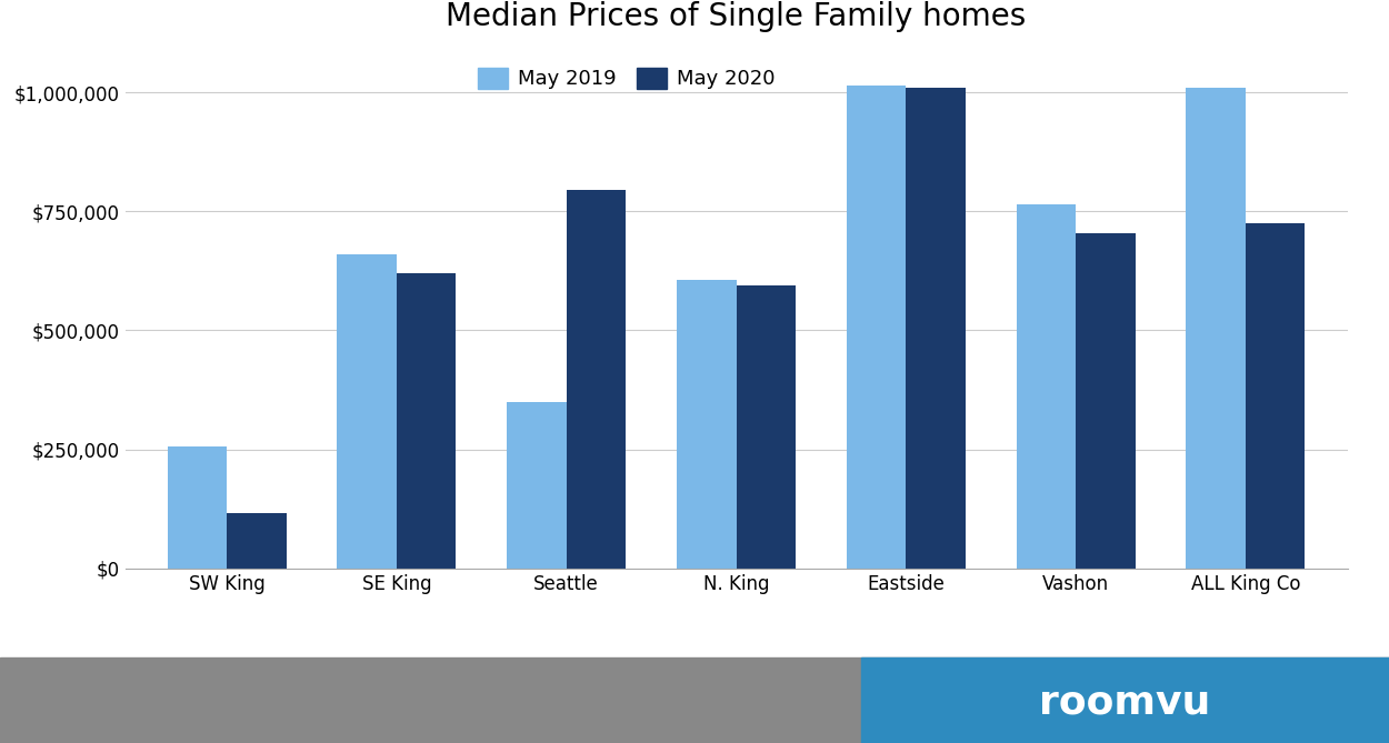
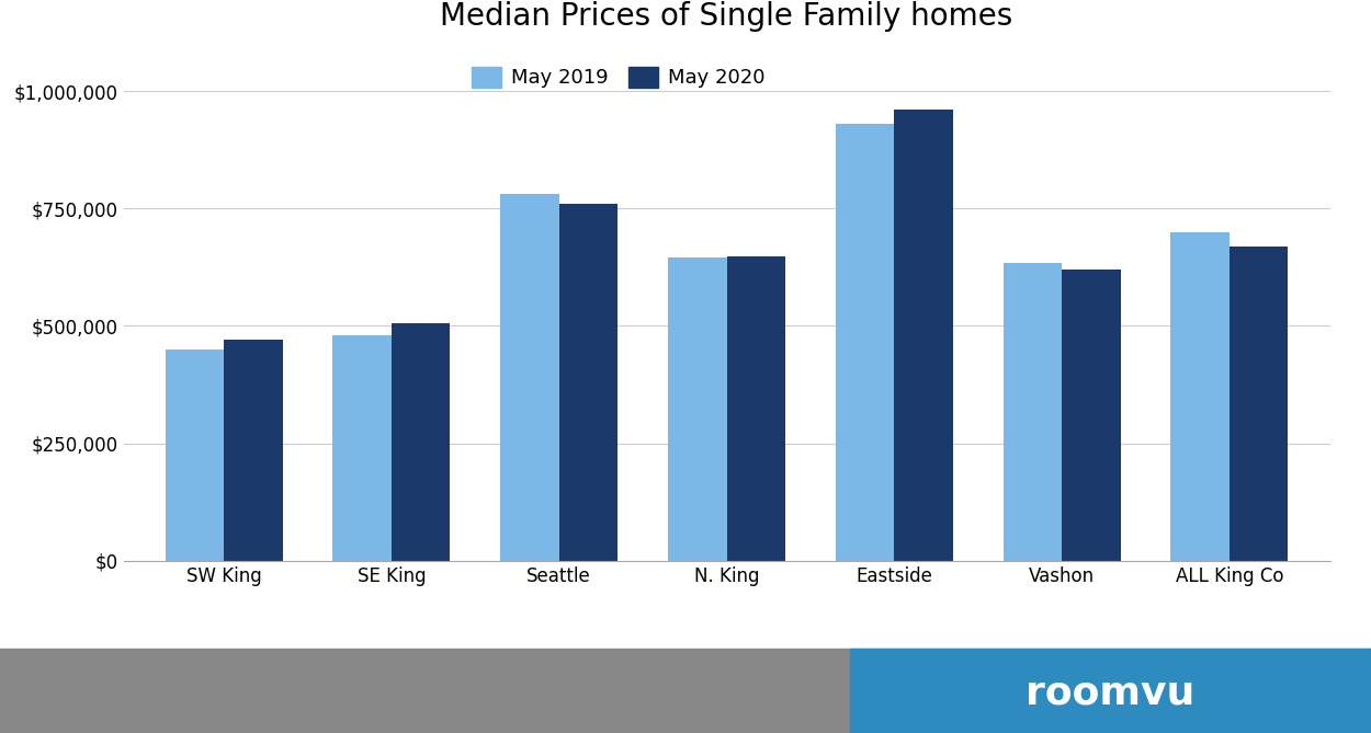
May 2019/SW King: $255,000 -> $450,000
May 2020/SW King: $115,000 -> $470,000
May 2019/SE King: $660,000 -> $480,000
May 2020/SE King: $620,000 -> $505,000
May 2019/Seattle: $350,000 -> $780,000
May 2020/Seattle: $795,000 -> $760,000
May 2019/N. King: $605,000 -> $645,000
May 2020/N. King: $595,000 -> $648,000
May 2019/Eastside: $1,015,000 -> $930,000
May 2020/Eastside: $1,010,000 -> $960,000
May 2019/Vashon: $765,000 -> $635,000
May 2020/Vashon: $705,000 -> $620,000
May 2019/ALL King Co: $1,010,000 -> $700,000
May 2020/ALL King Co: $725,000 -> $668,000
